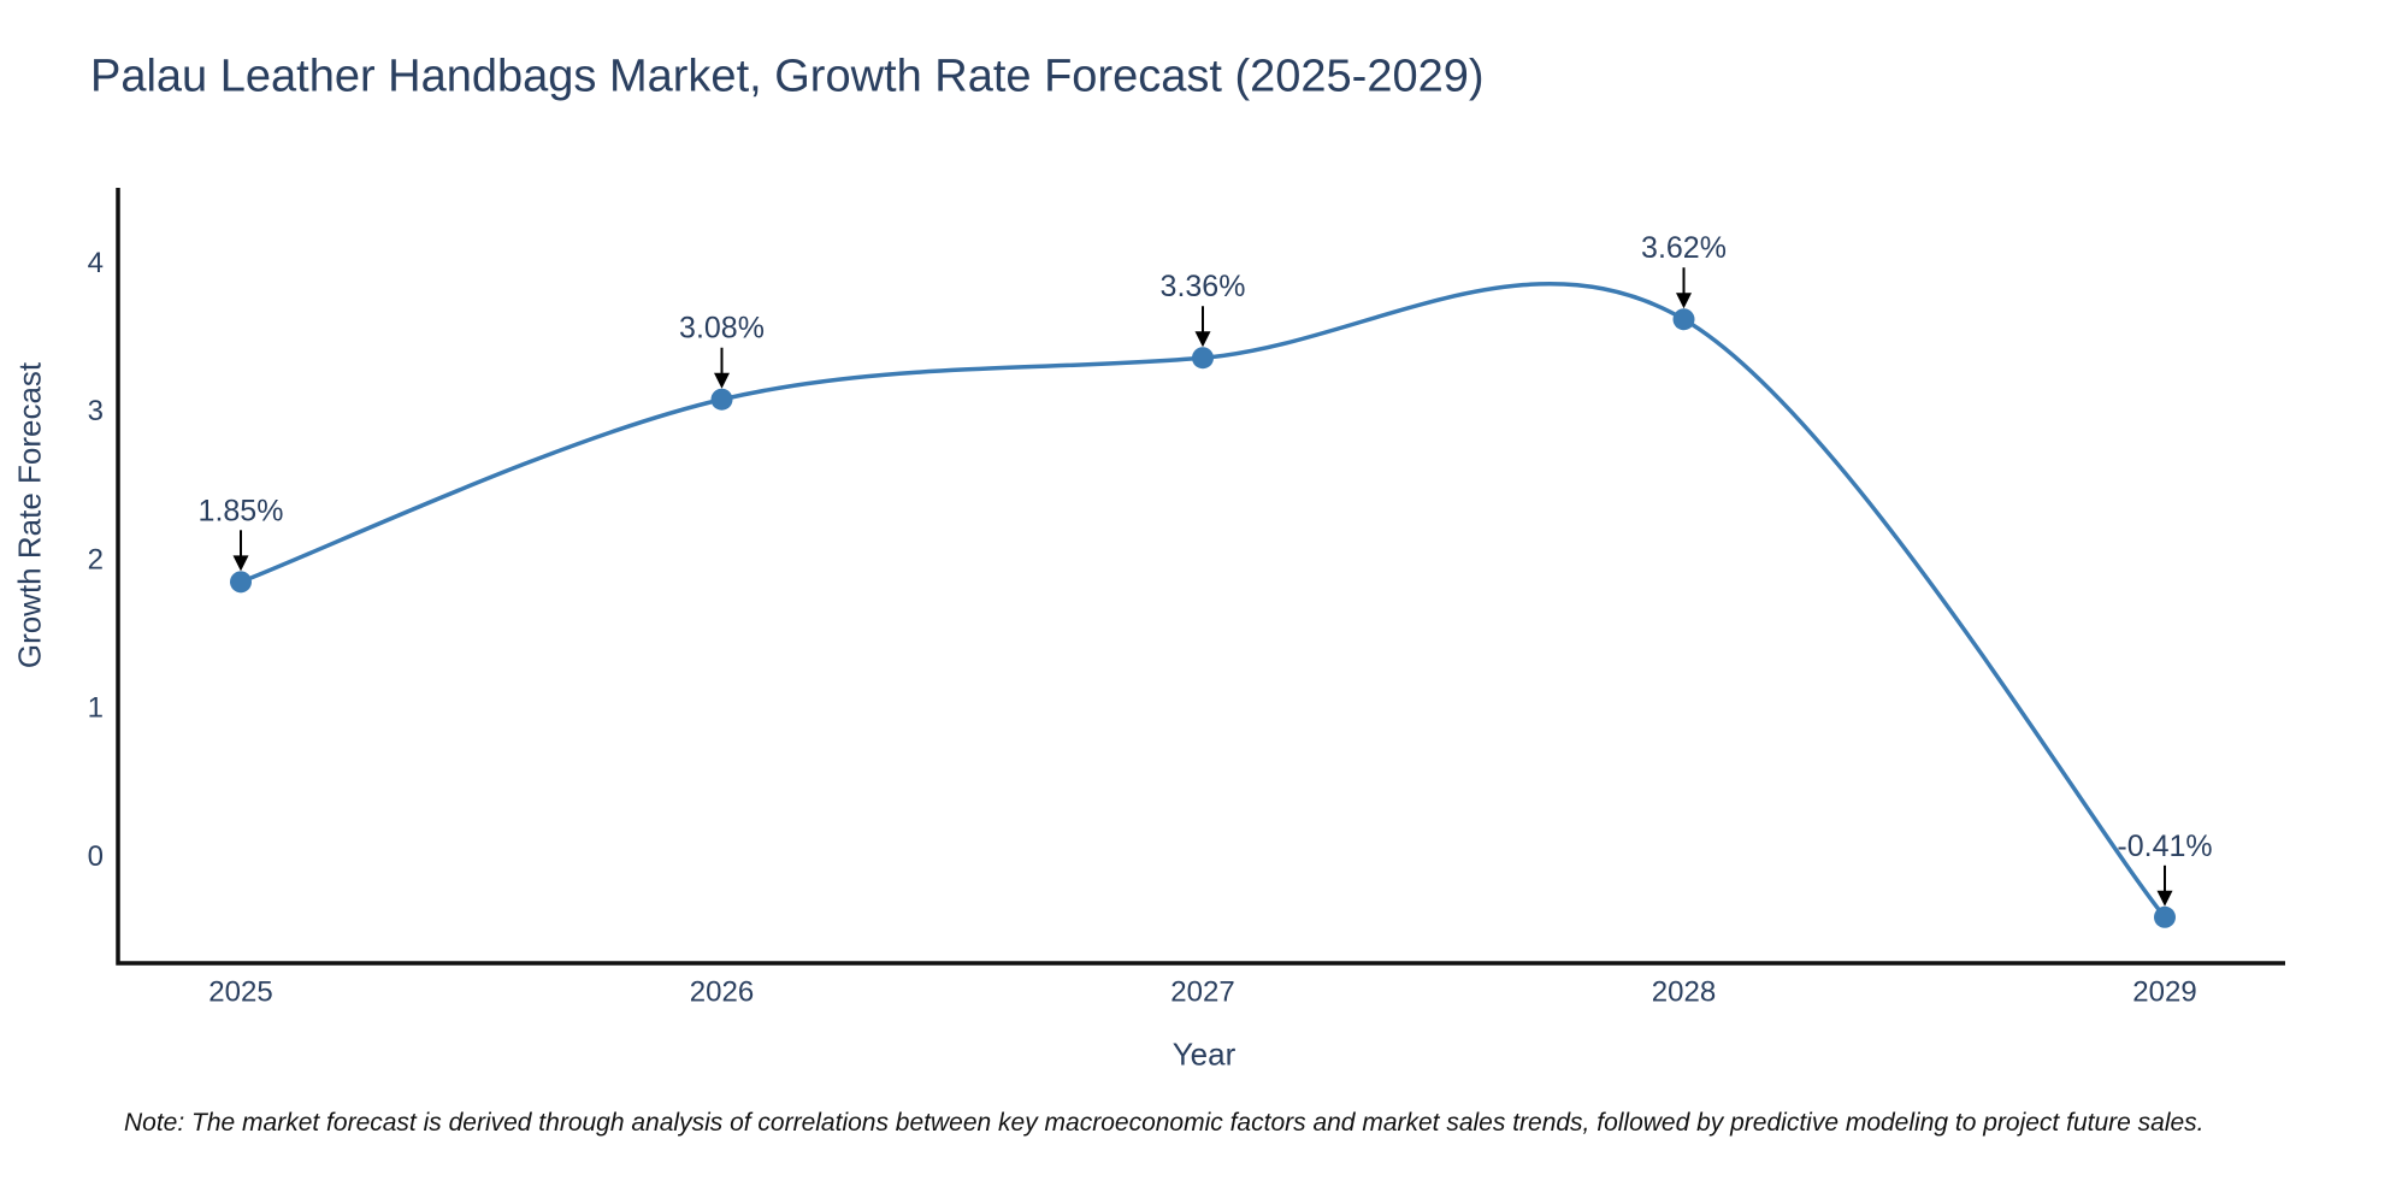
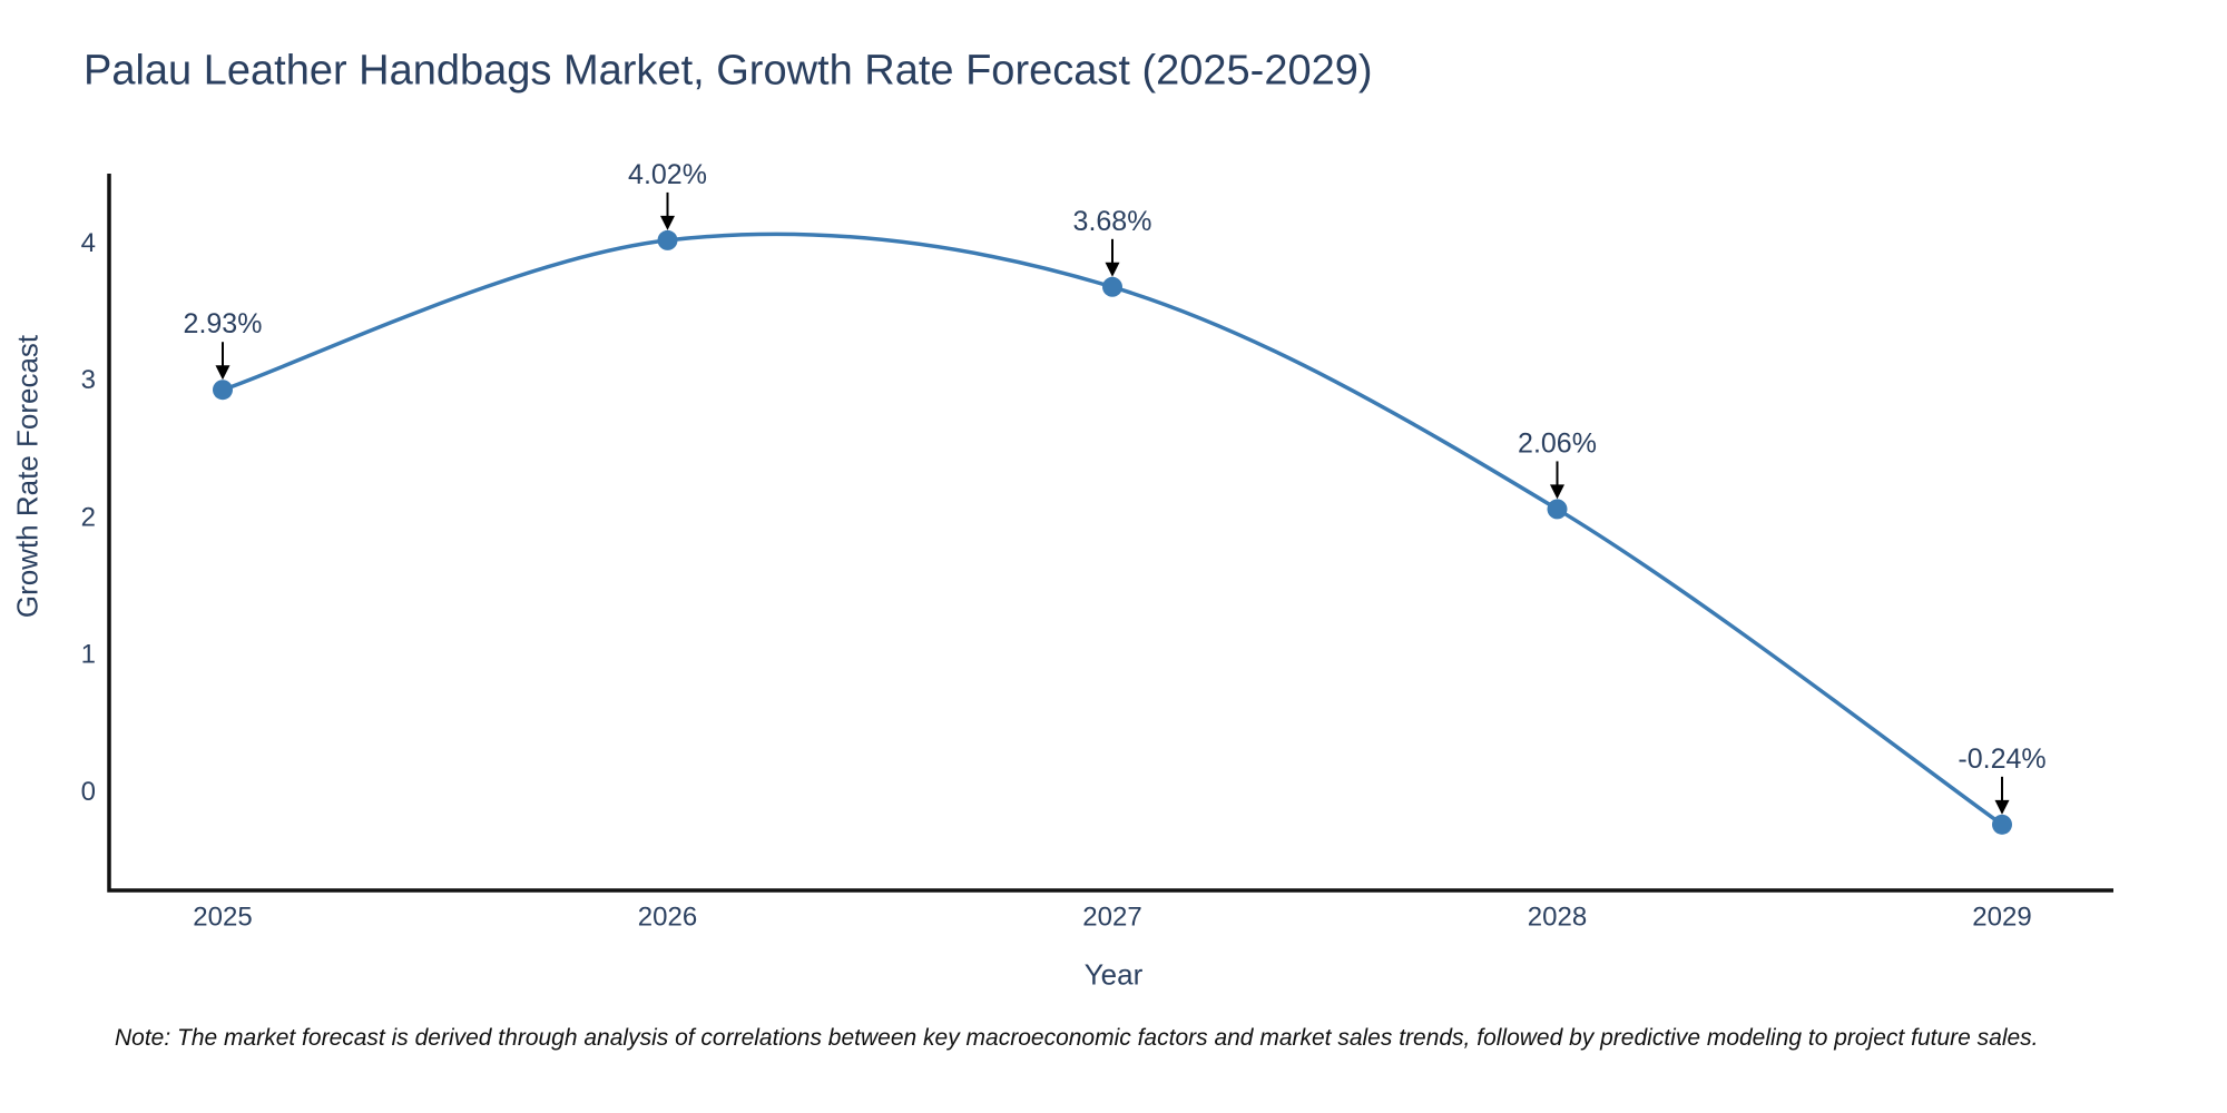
2025: 1.85% -> 2.93%
2026: 3.08% -> 4.02%
2027: 3.36% -> 3.68%
2028: 3.62% -> 2.06%
2029: -0.41% -> -0.24%
